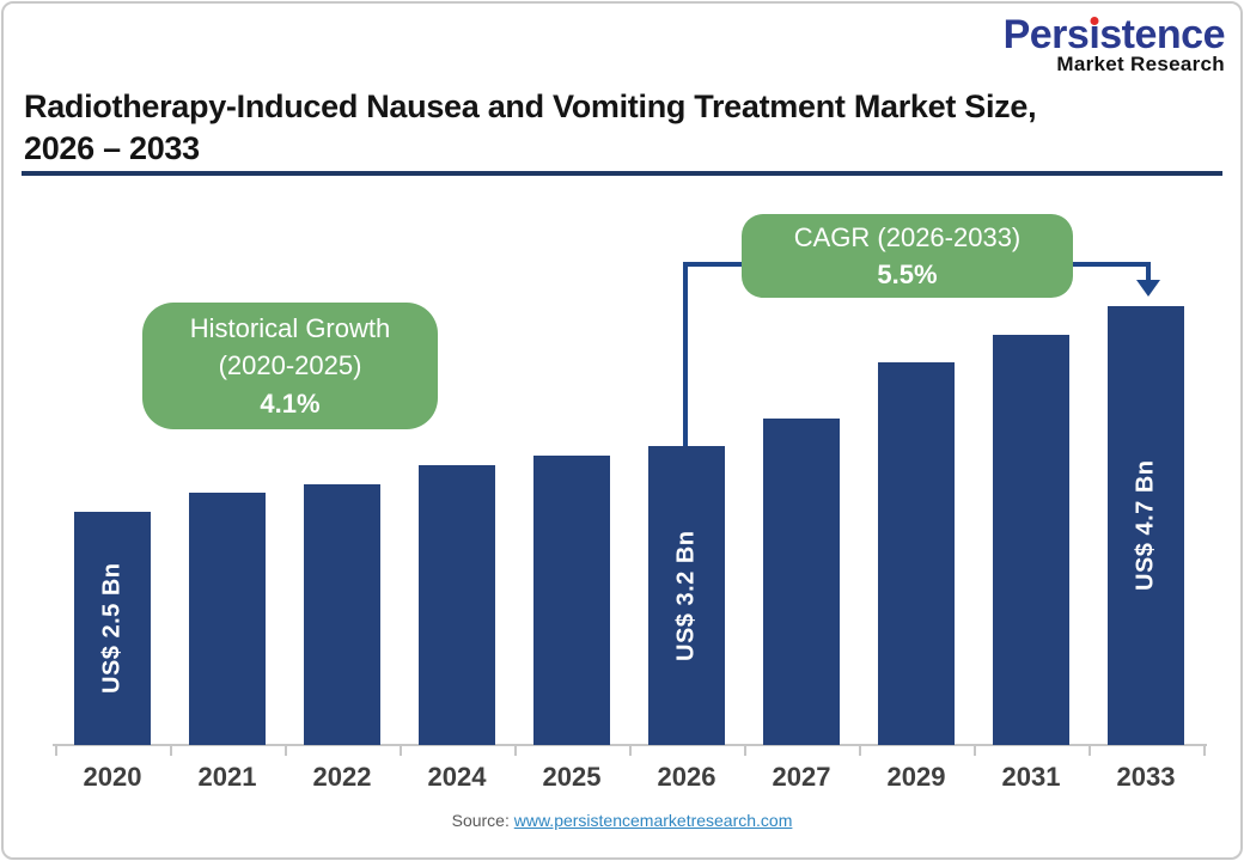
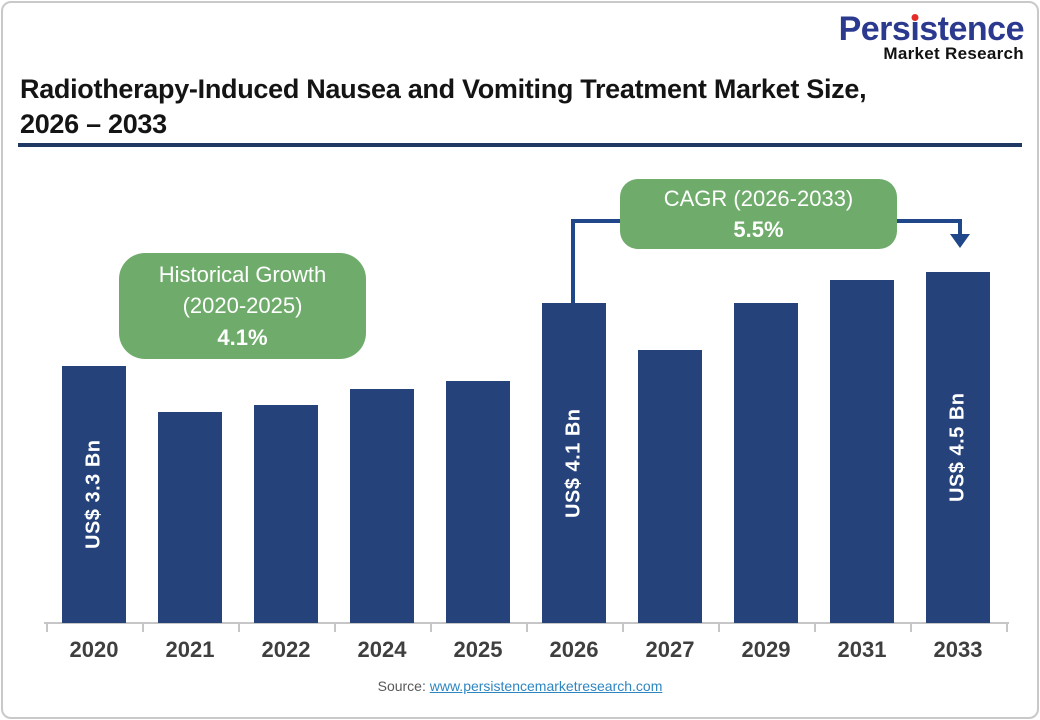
2020: 2.5 -> 3.3
2026: 3.2 -> 4.1
2033: 4.7 -> 4.5
